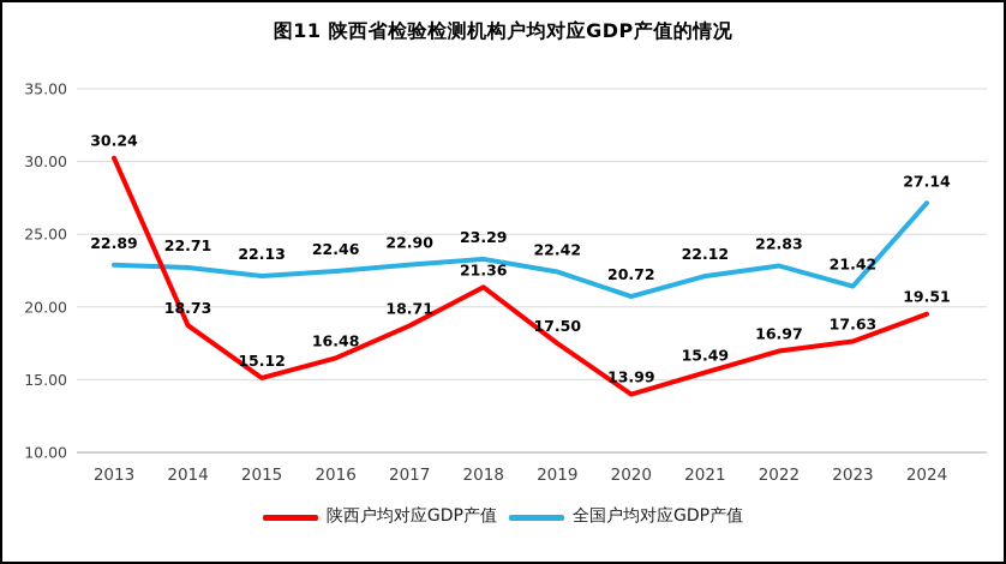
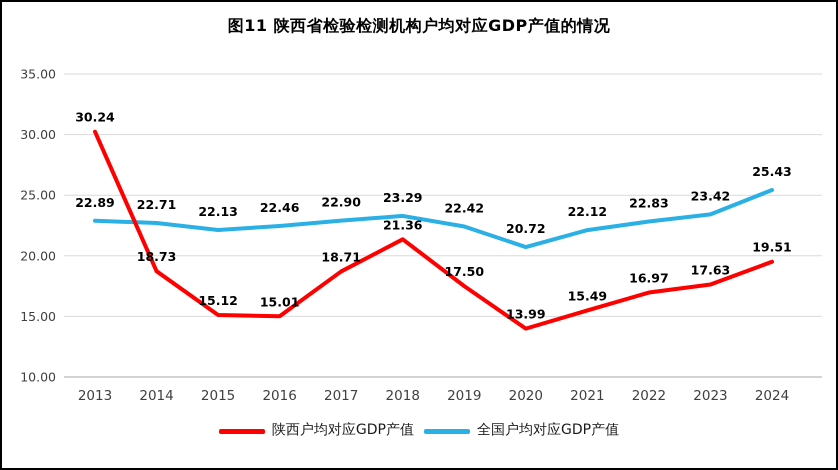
陕西户均对应GDP产值/2016: 16.48 -> 15.01
全国户均对应GDP产值/2023: 21.42 -> 23.42
全国户均对应GDP产值/2024: 27.14 -> 25.43
